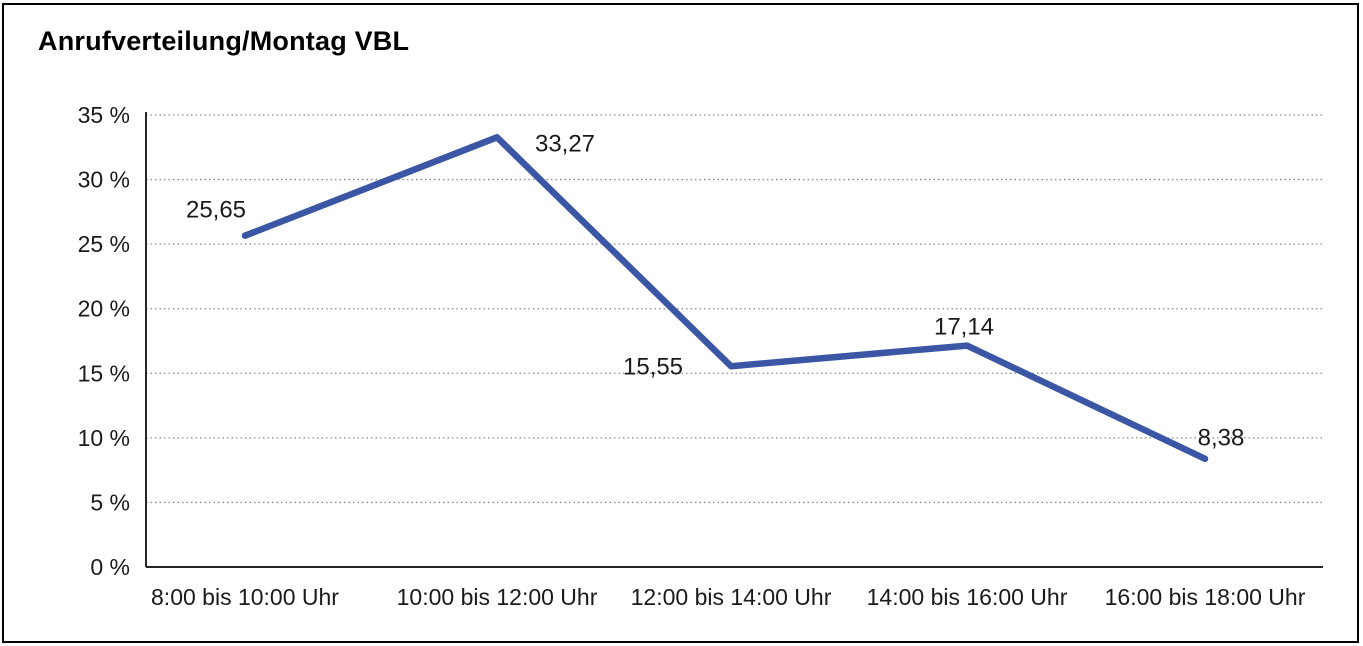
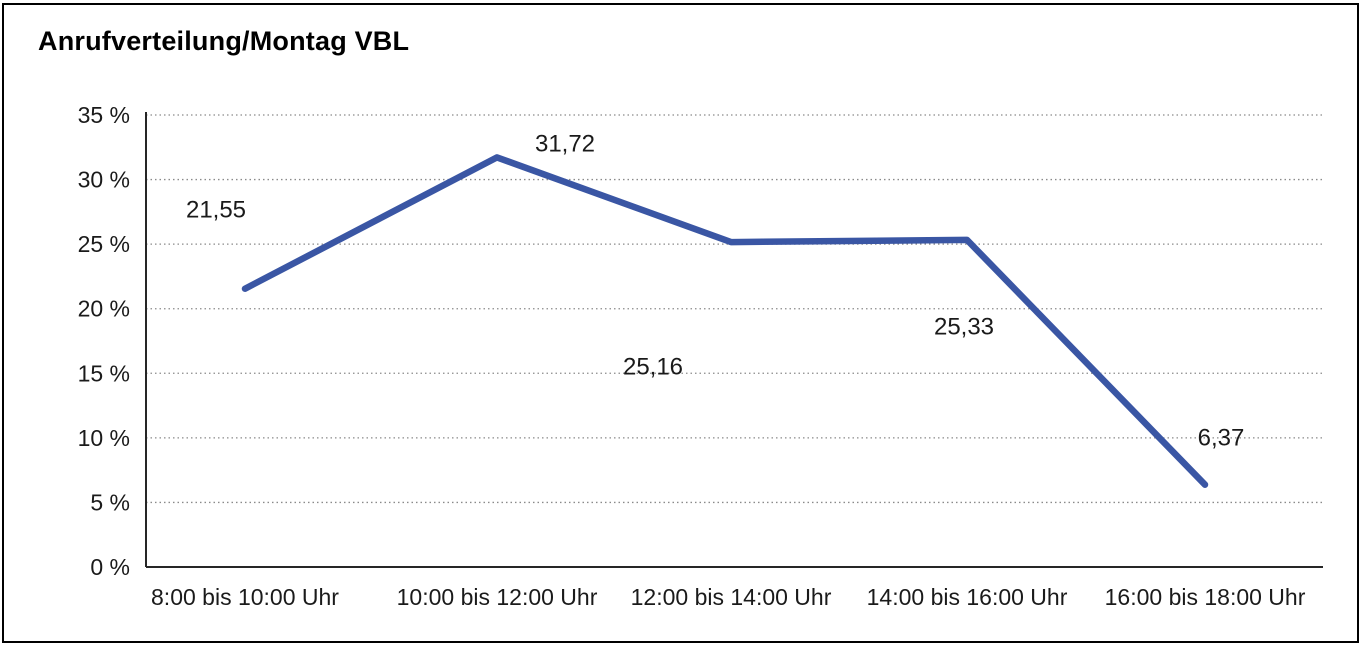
8:00 bis 10:00 Uhr: 25,65 -> 21,55
10:00 bis 12:00 Uhr: 33,27 -> 31,72
12:00 bis 14:00 Uhr: 15,55 -> 25,16
14:00 bis 16:00 Uhr: 17,14 -> 25,33
16:00 bis 18:00 Uhr: 8,38 -> 6,37
